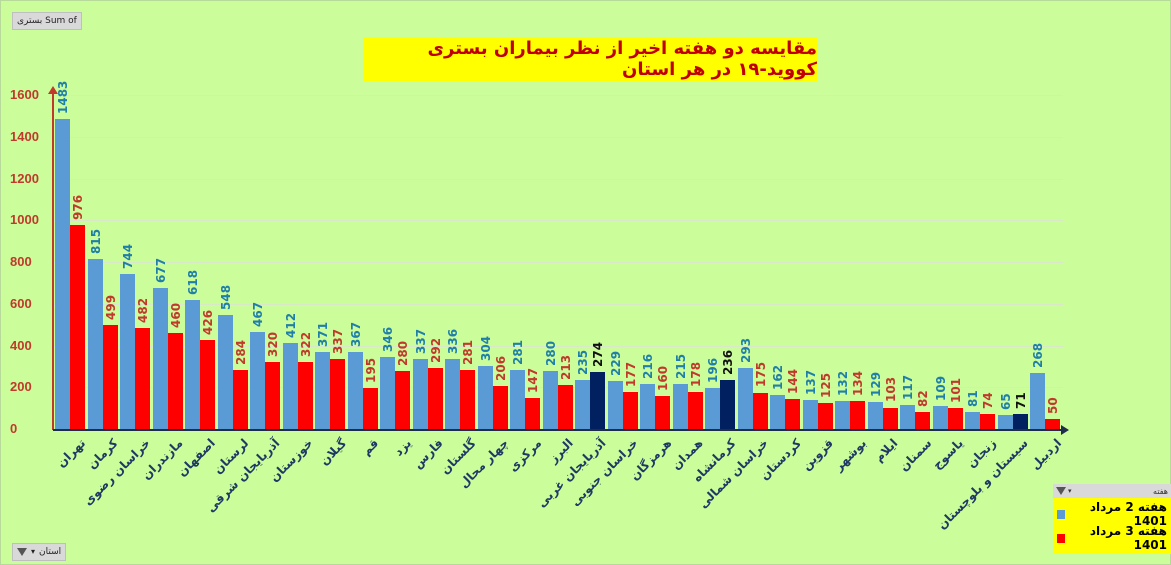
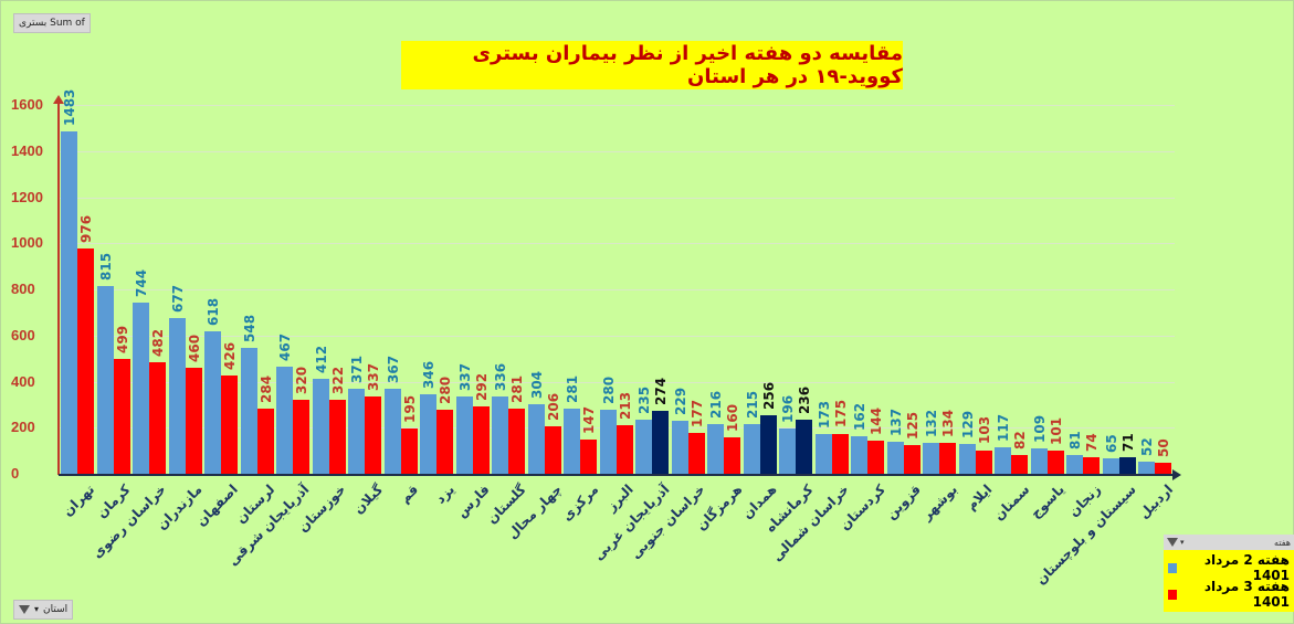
هفته 3 مرداد 1401/همدان: 178 -> 256
هفته 2 مرداد 1401/خراسان شمالی: 293 -> 173
هفته 2 مرداد 1401/اردبیل: 268 -> 52
